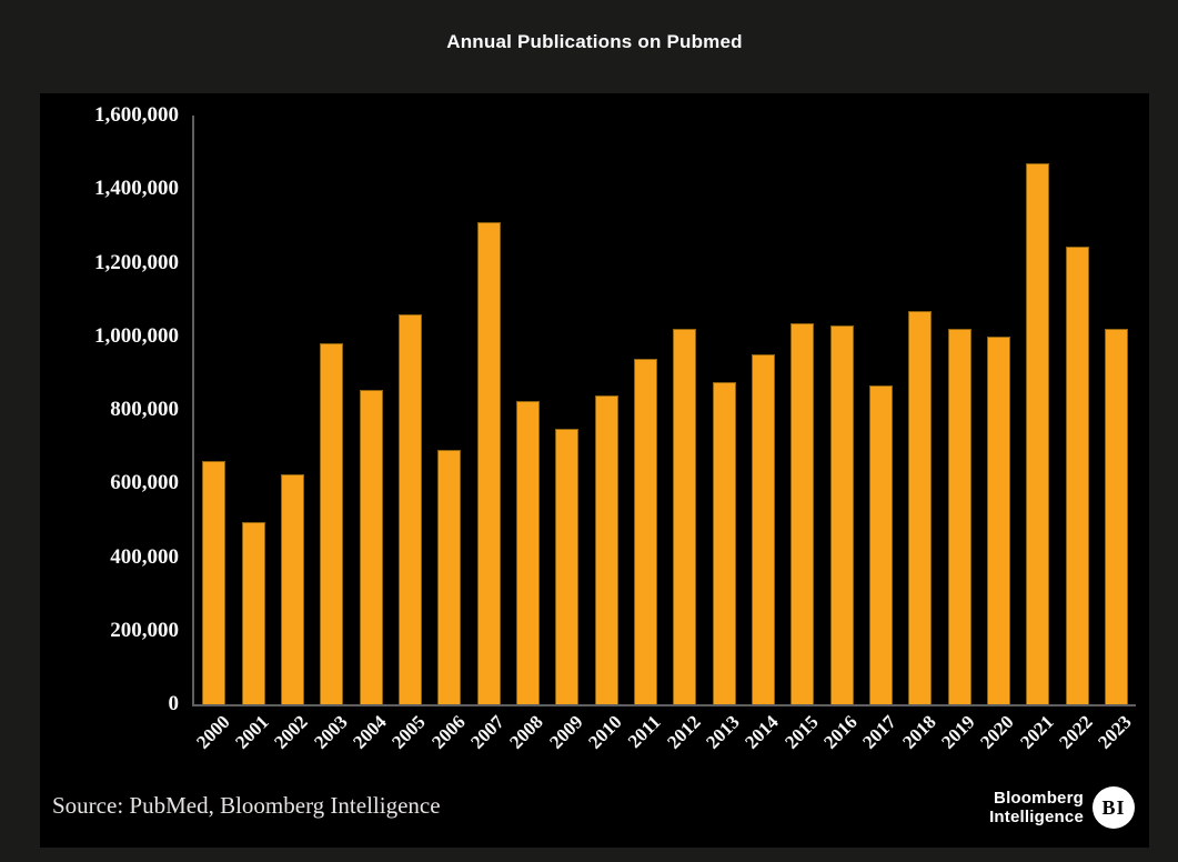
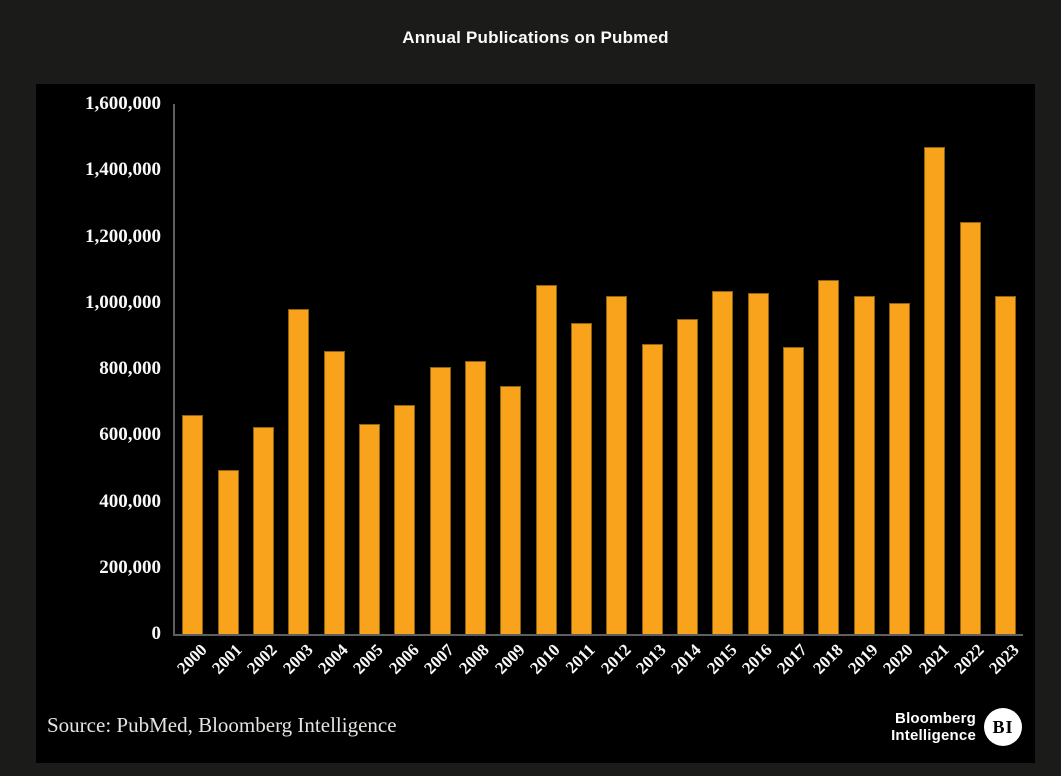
2005: 1060000 -> 640000
2007: 1310000 -> 800000
2010: 840000 -> 1060000
